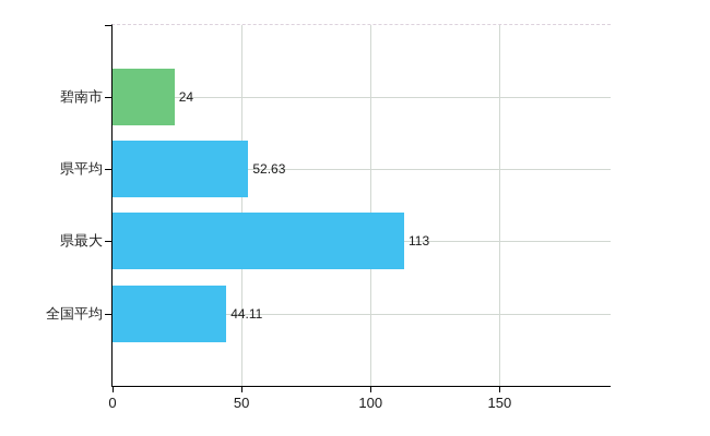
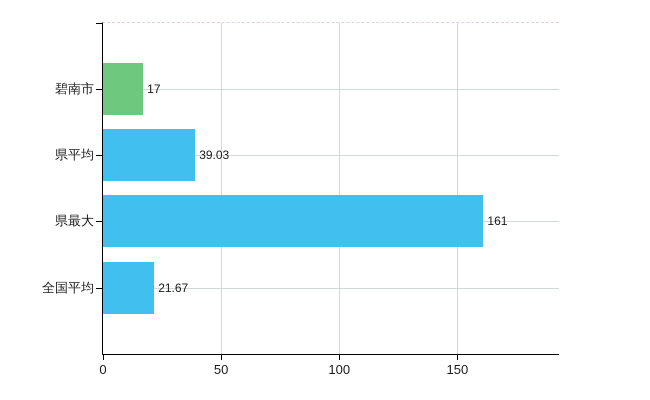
碧南市: 24 -> 17
県平均: 52.63 -> 39.03
県最大: 113 -> 161
全国平均: 44.11 -> 21.67
